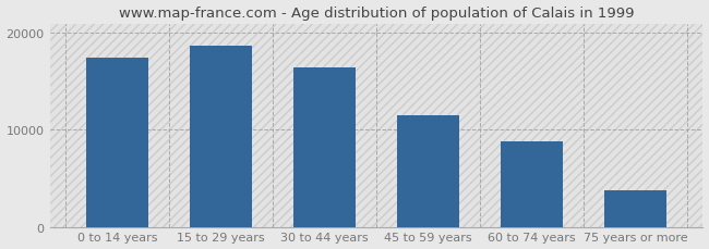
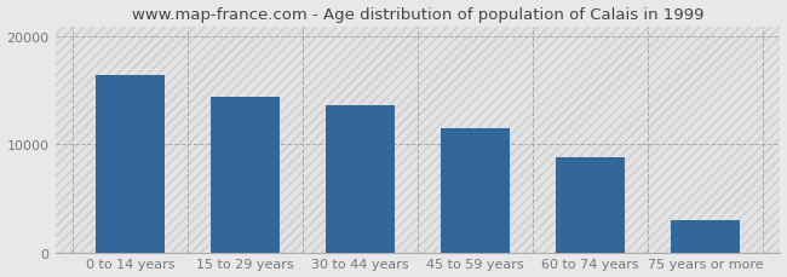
0 to 14 years: 17500 -> 16400
15 to 29 years: 18700 -> 14400
30 to 44 years: 16500 -> 13600
75 years or more: 3800 -> 3000
